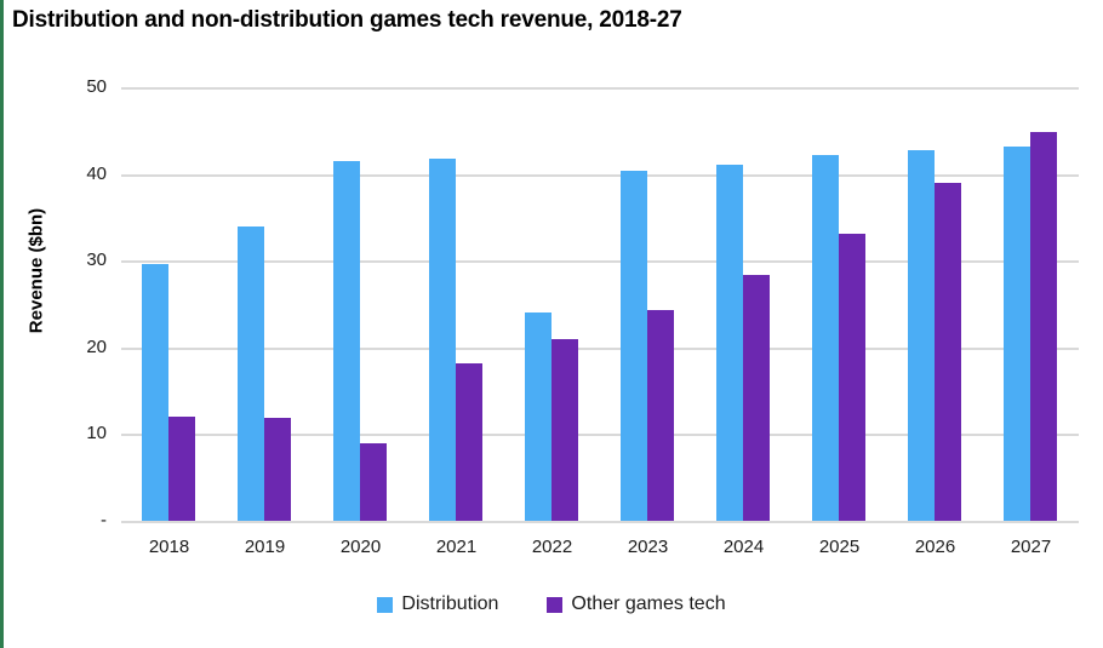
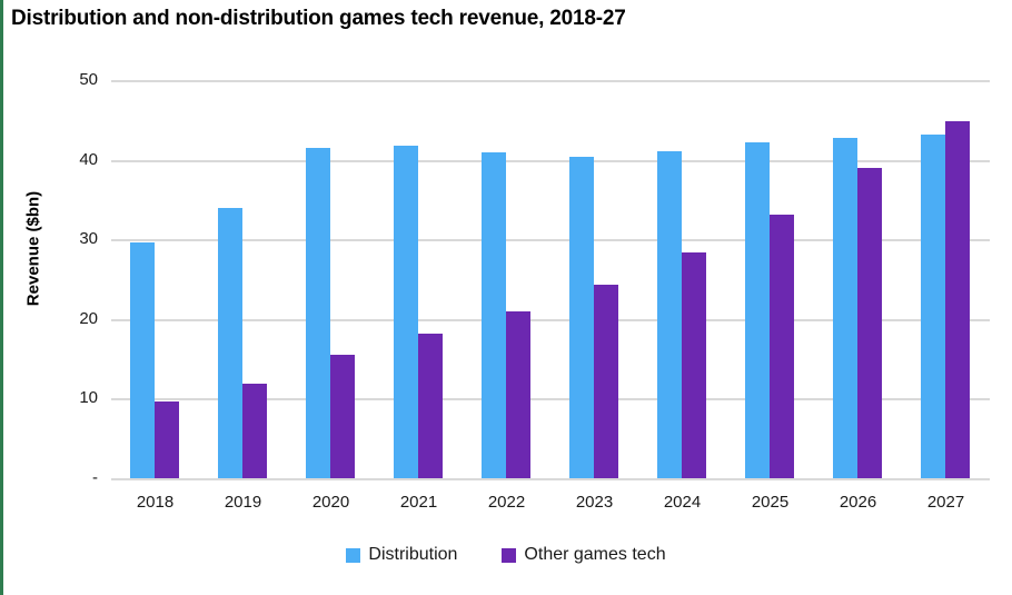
Other games tech/2018: 12 -> 10
Other games tech/2020: 9 -> 16
Distribution/2022: 24 -> 41
